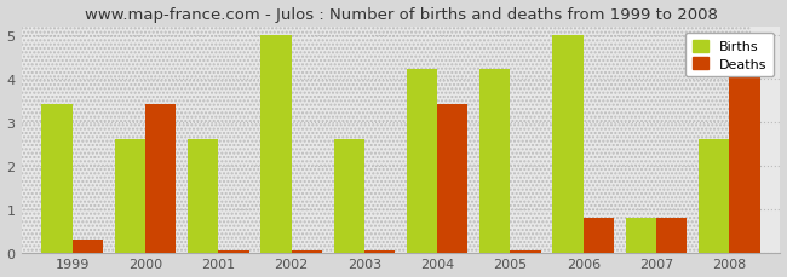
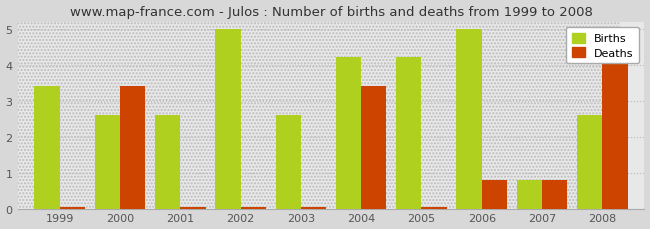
Deaths/1999: 0.30 -> 0.05
